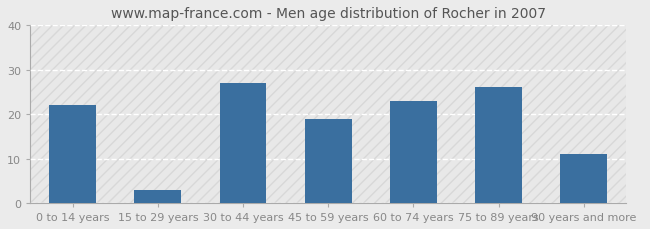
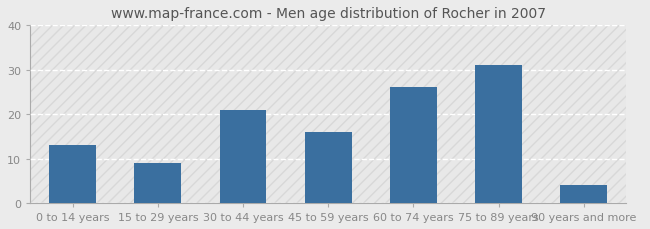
0 to 14 years: 22 -> 13
15 to 29 years: 3 -> 9
30 to 44 years: 27 -> 21
45 to 59 years: 19 -> 16
60 to 74 years: 23 -> 26
75 to 89 years: 26 -> 31
90 years and more: 11 -> 4
